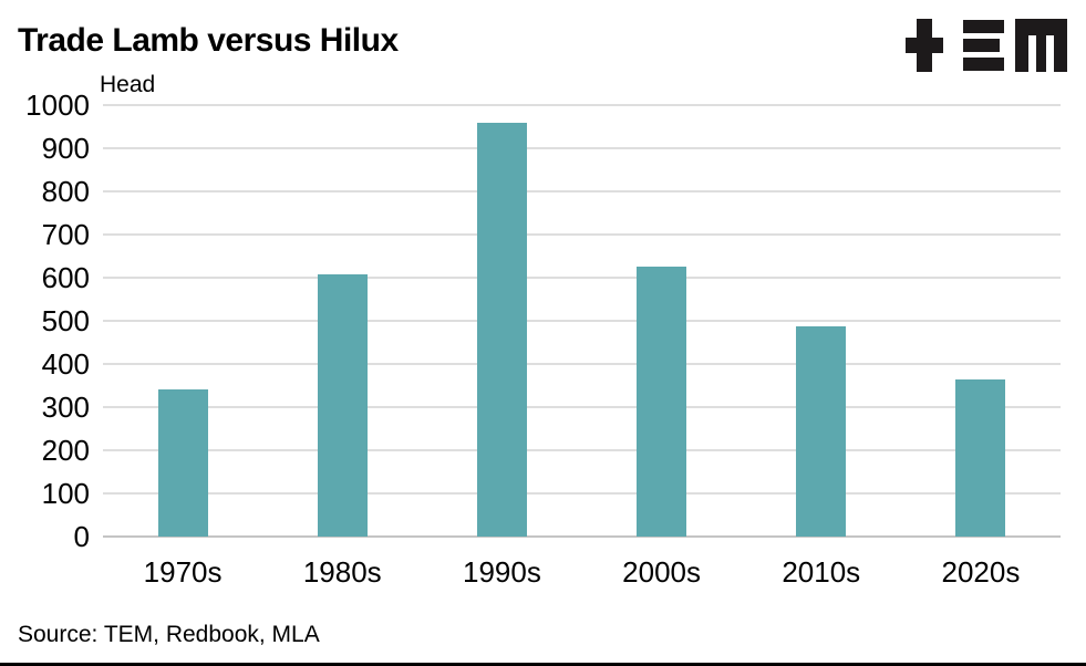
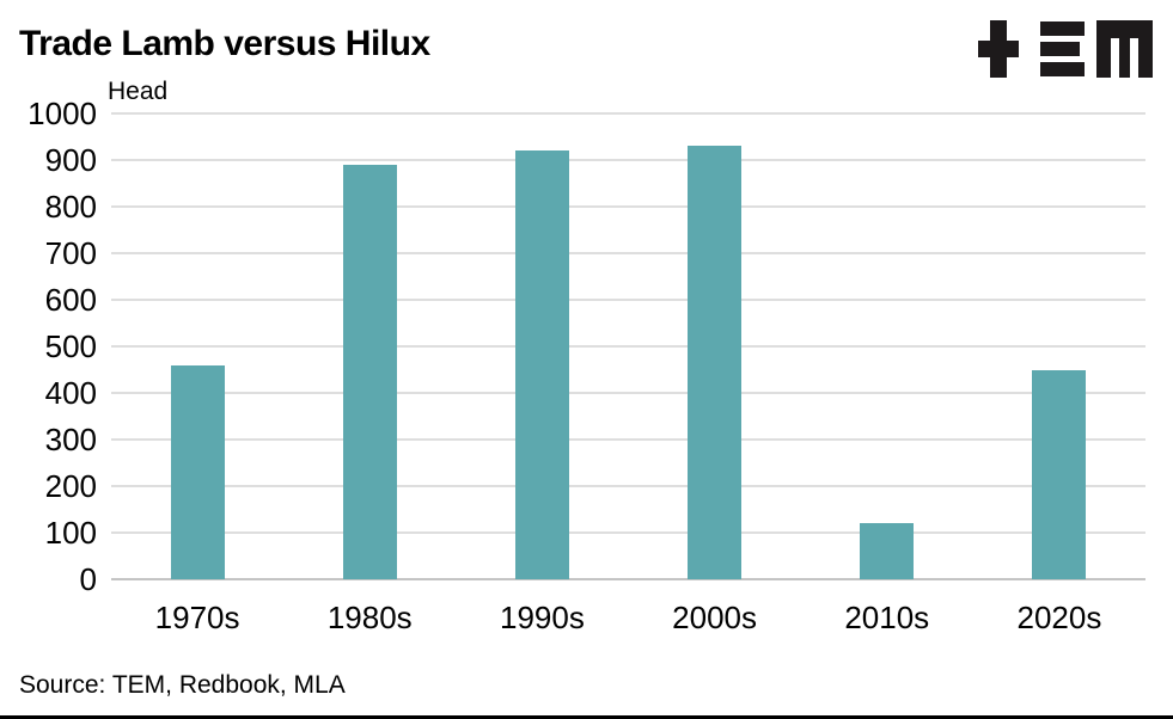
1970s: 340 -> 460
1980s: 610 -> 890
1990s: 960 -> 920
2000s: 630 -> 930
2010s: 490 -> 120
2020s: 360 -> 450
